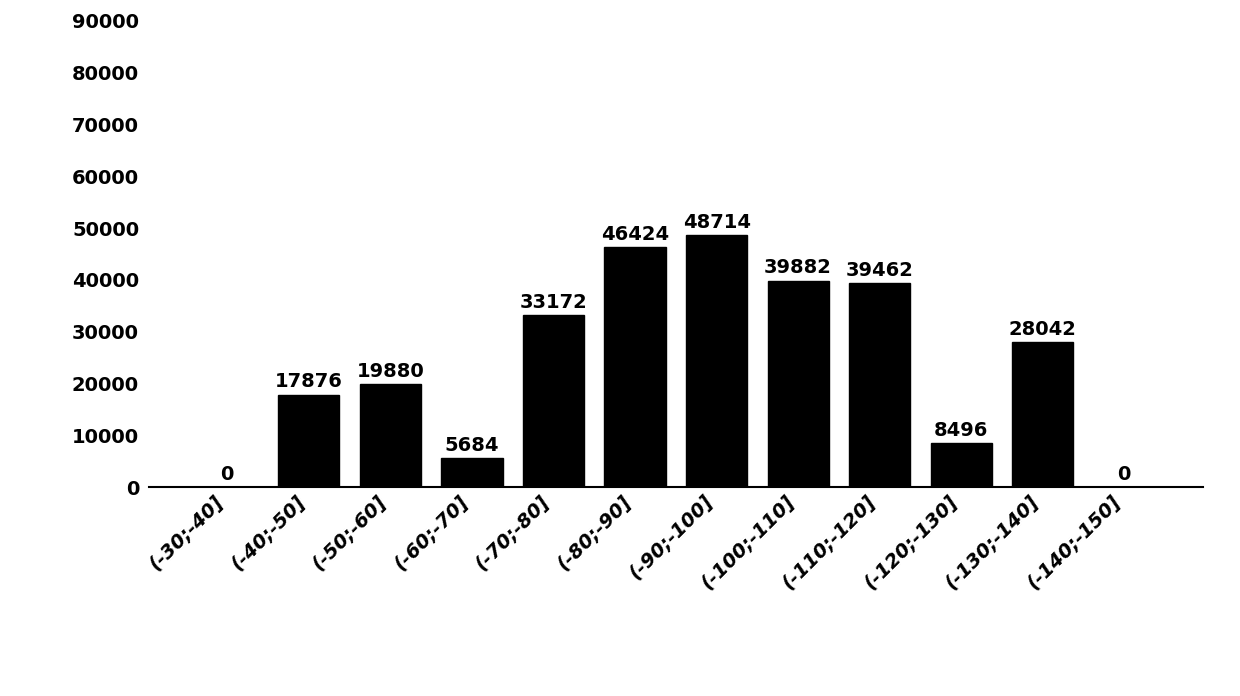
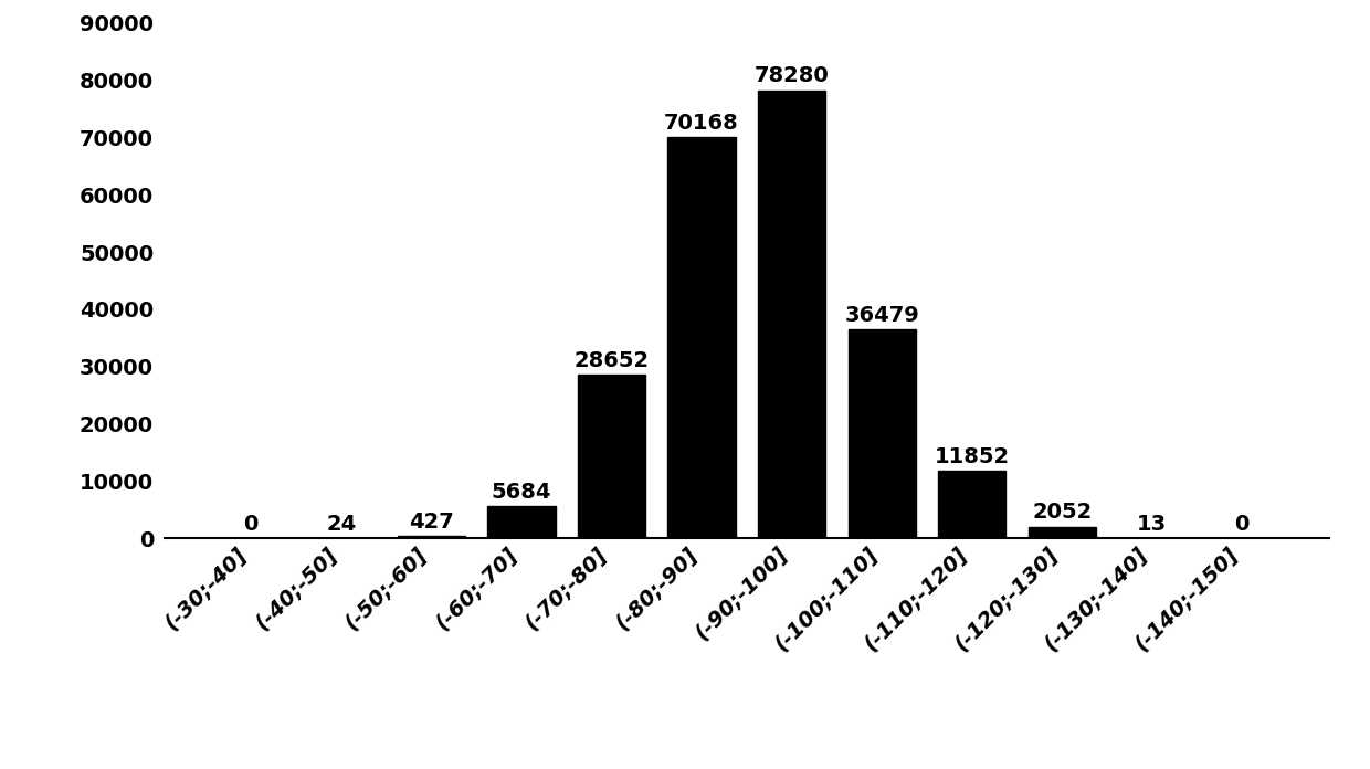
(-40;-50]: 17876 -> 24
(-50;-60]: 19880 -> 427
(-70;-80]: 33172 -> 28652
(-80;-90]: 46424 -> 70168
(-90;-100]: 48714 -> 78280
(-100;-110]: 39882 -> 36479
(-110;-120]: 39462 -> 11852
(-120;-130]: 8496 -> 2052
(-130;-140]: 28042 -> 13
